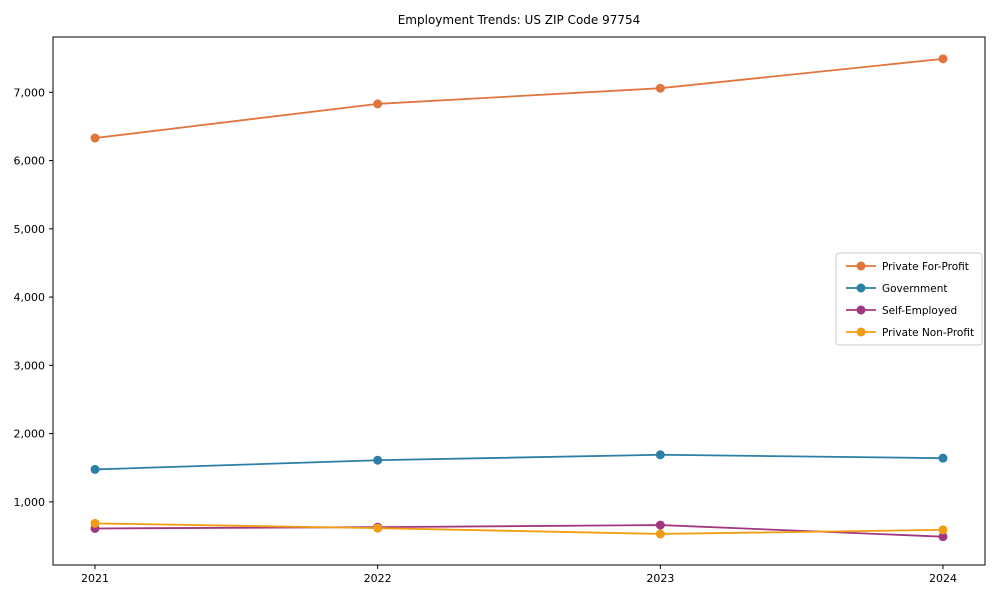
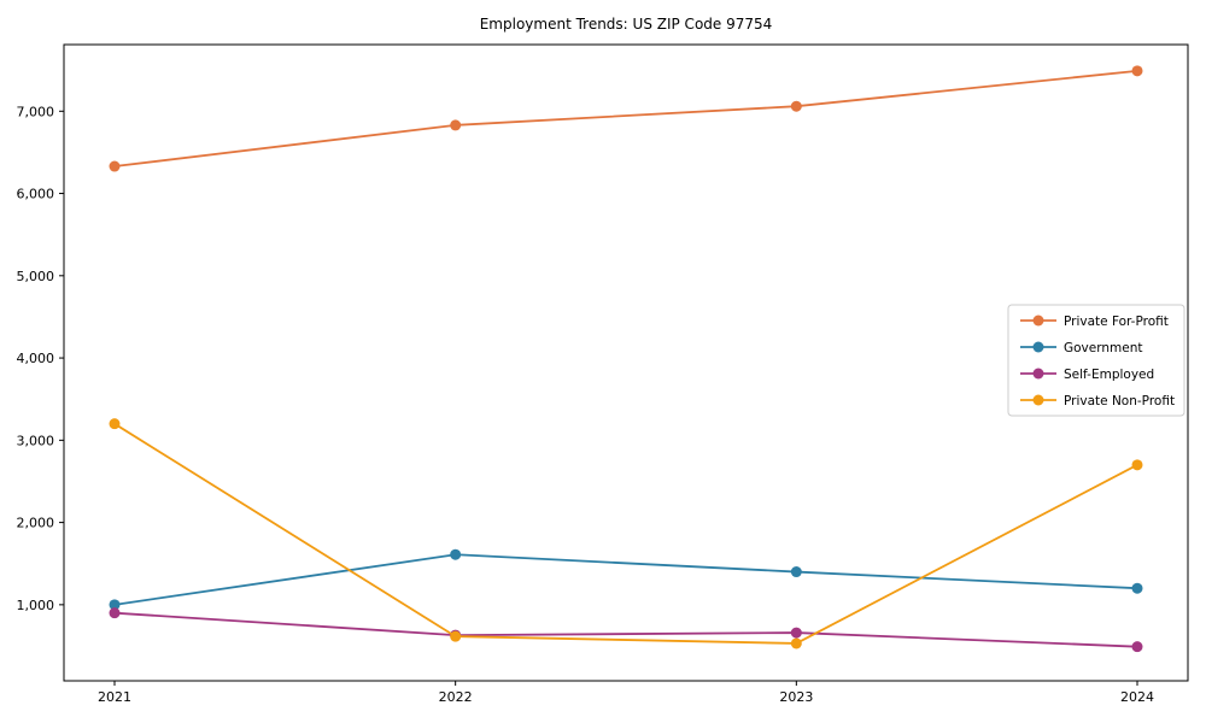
Government/2021: 1500 -> 1000
Self-Employed/2021: 600 -> 900
Private Non-Profit/2021: 700 -> 3200
Government/2023: 1700 -> 1400
Government/2024: 1600 -> 1200
Private Non-Profit/2024: 600 -> 2700
